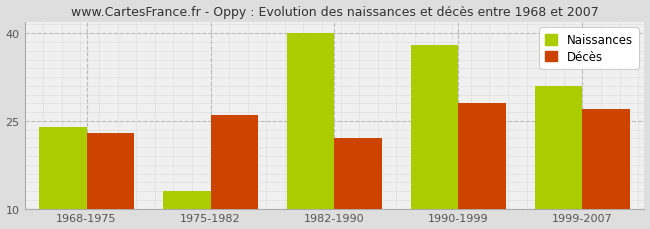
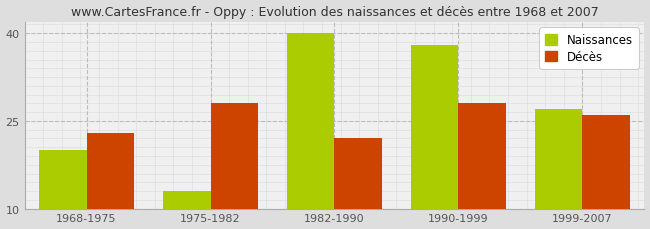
Naissances/1968-1975: 24 -> 20
Décès/1975-1982: 26 -> 28
Naissances/1999-2007: 31 -> 27
Décès/1999-2007: 27 -> 26
